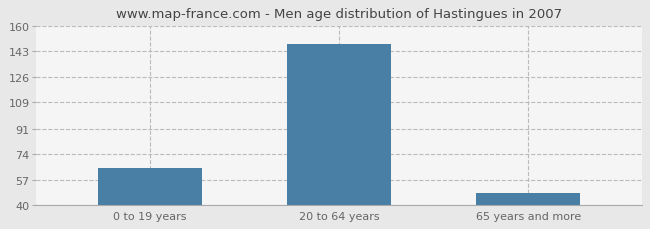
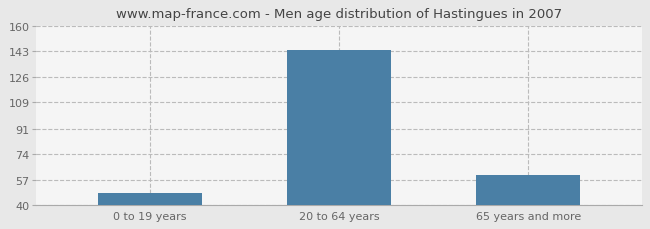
0 to 19 years: 65 -> 48
20 to 64 years: 148 -> 144
65 years and more: 48 -> 60
